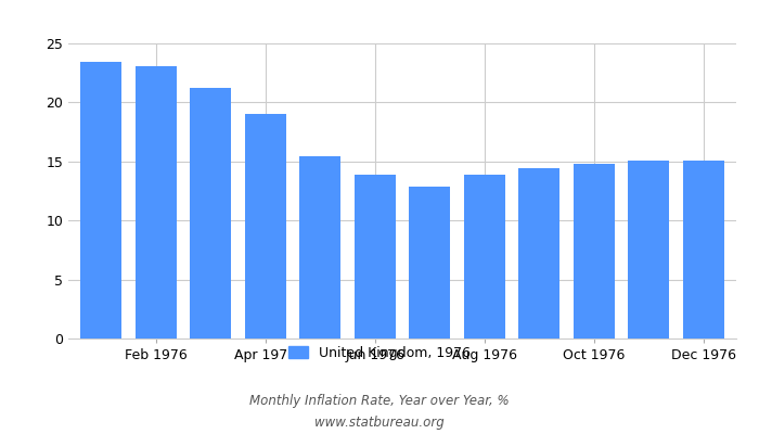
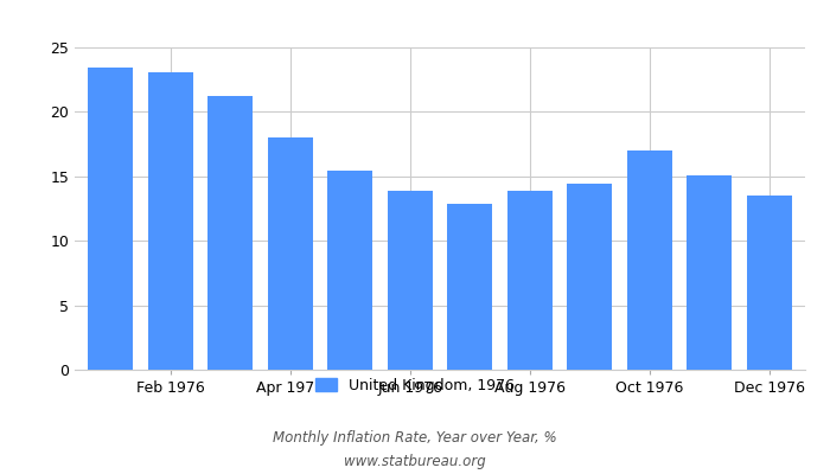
Apr 1976: 19.0 -> 18.0
Oct 1976: 14.8 -> 17.0
Dec 1976: 15.1 -> 13.5
